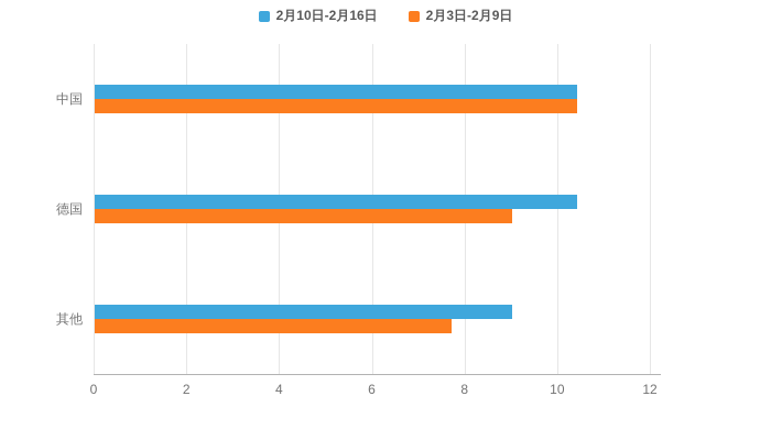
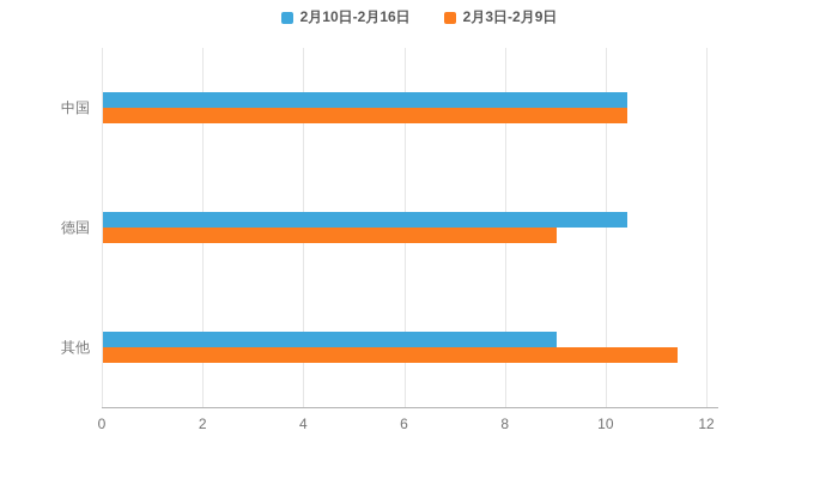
2月3日-2月9日/其他: 7.7 -> 11.4
